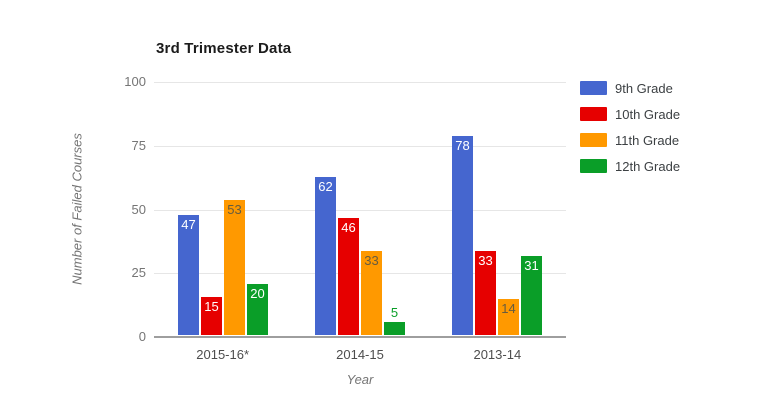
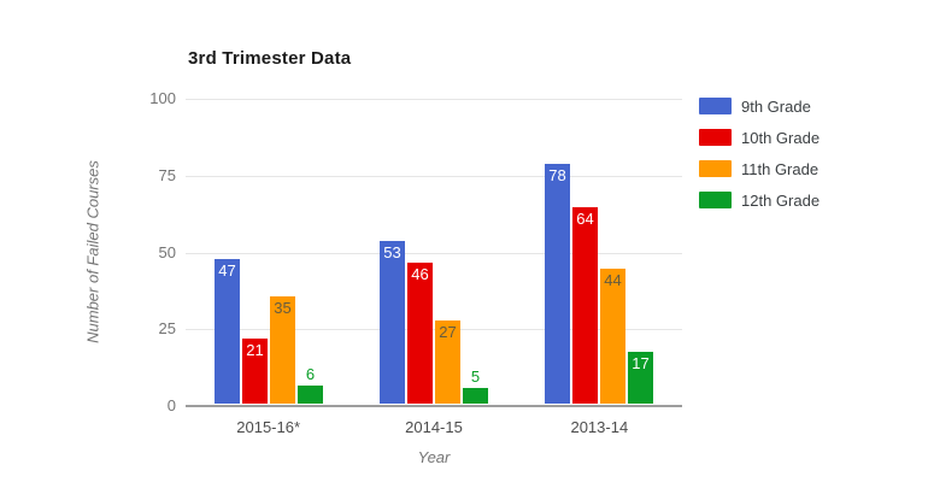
10th Grade/2015-16*: 15 -> 21
11th Grade/2015-16*: 53 -> 35
12th Grade/2015-16*: 20 -> 6
9th Grade/2014-15: 62 -> 53
11th Grade/2014-15: 33 -> 27
10th Grade/2013-14: 33 -> 64
11th Grade/2013-14: 14 -> 44
12th Grade/2013-14: 31 -> 17
